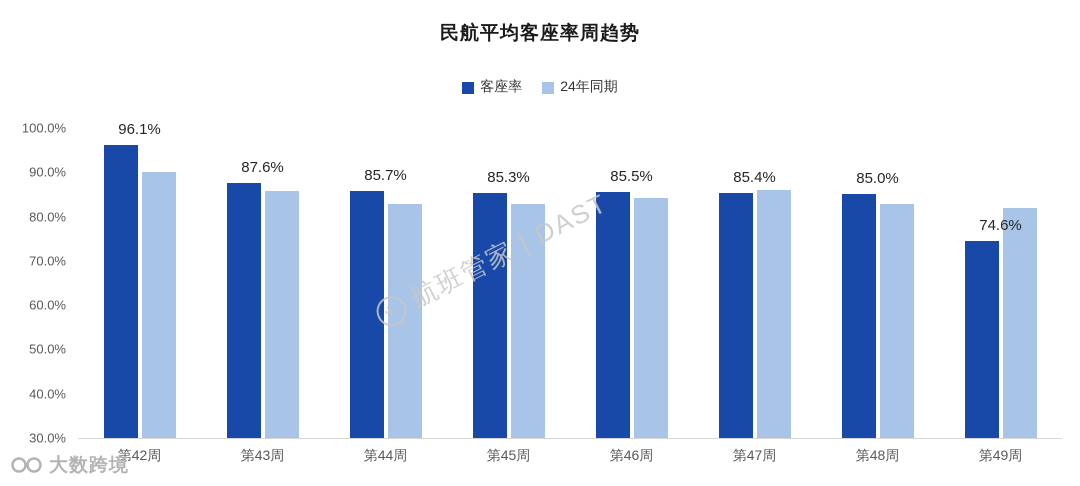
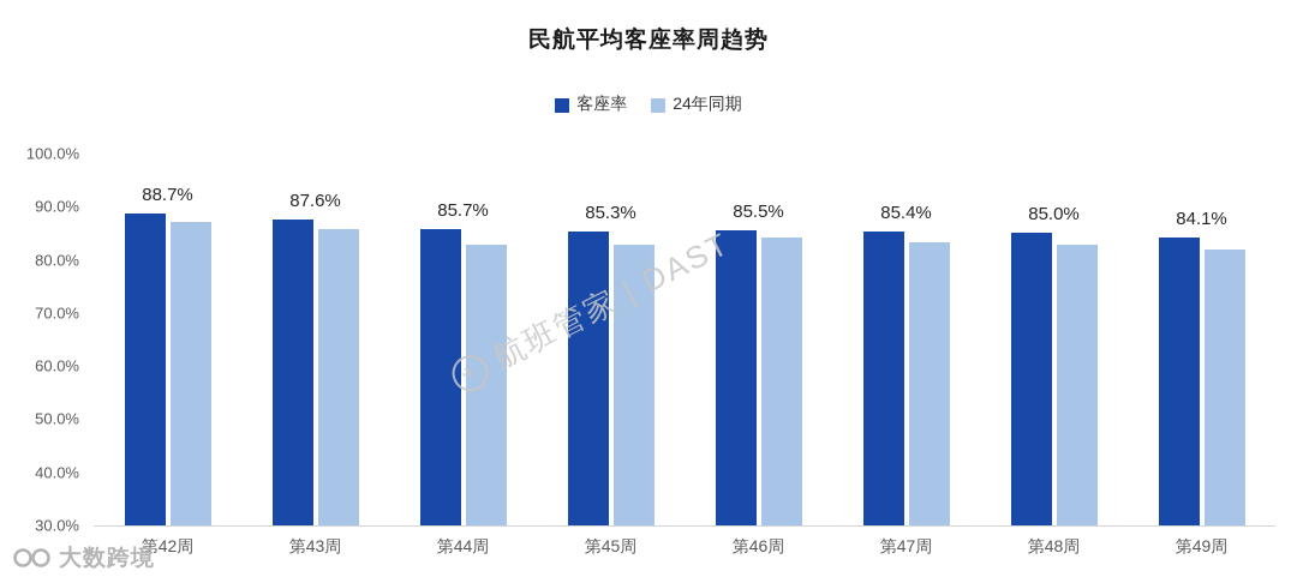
客座率/第42周: 96.1% -> 88.7%
24年同期/第42周: 90% -> 87%
24年同期/第47周: 86% -> 83%
客座率/第49周: 74.6% -> 84.1%
